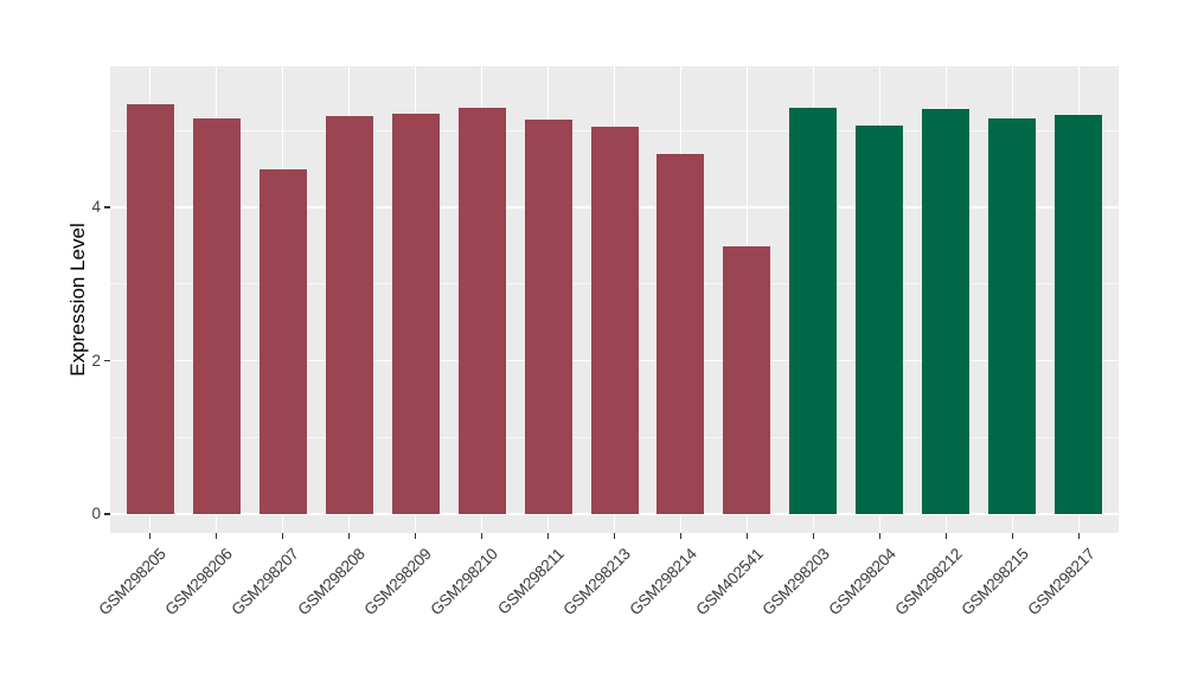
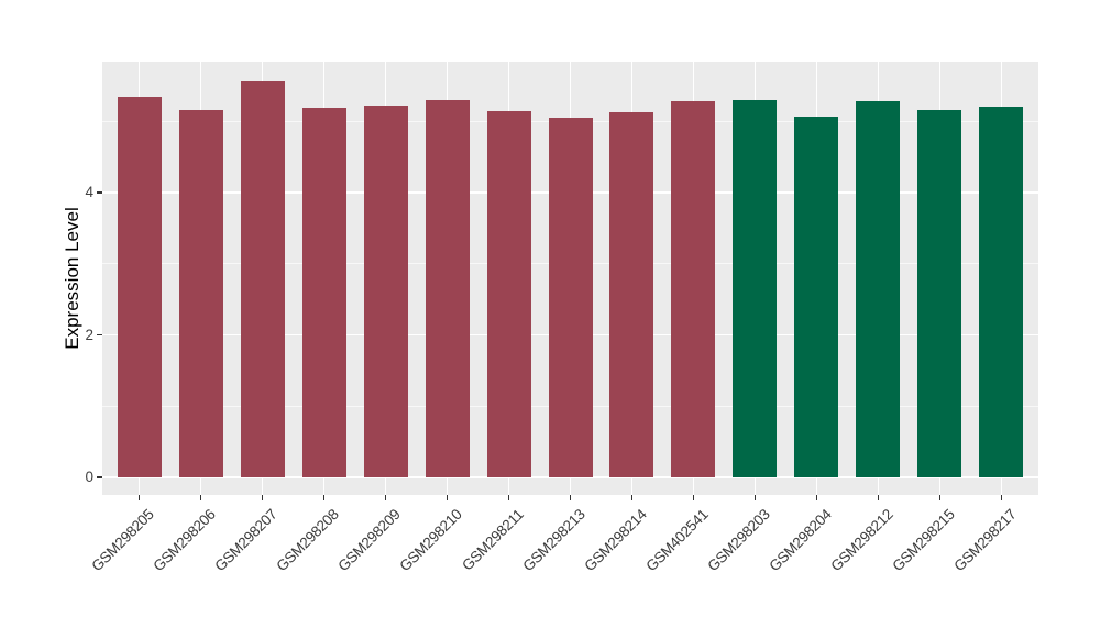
GSM298207: 4.5 -> 5.6
GSM298214: 4.7 -> 5.1
GSM402541: 3.5 -> 5.3
